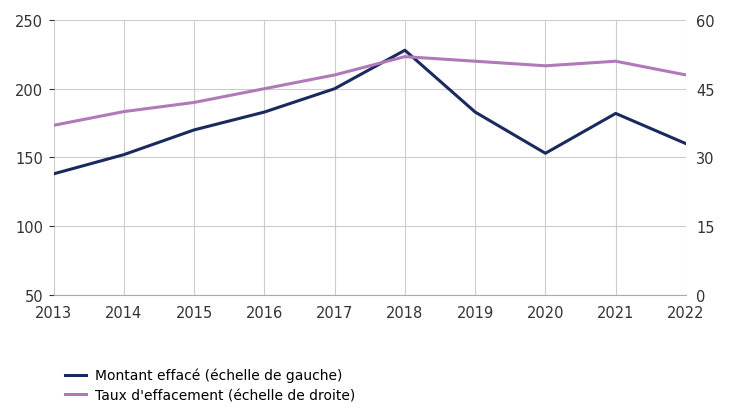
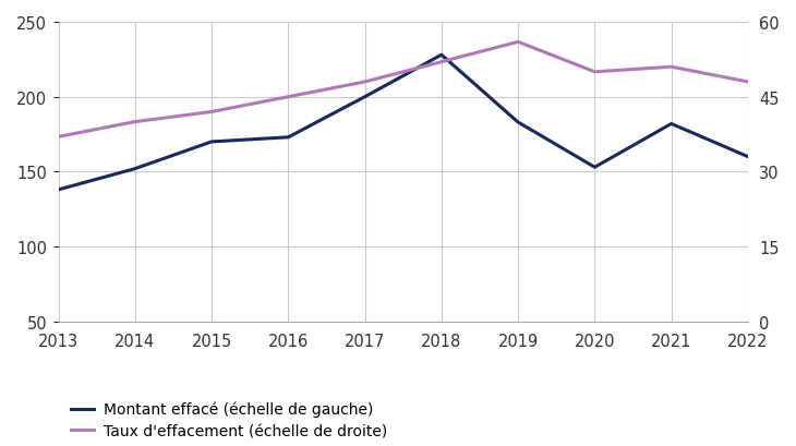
Montant effacé (échelle de gauche)/2016: 183 -> 173
Taux d'effacement (échelle de droite)/2019: 51 -> 56
